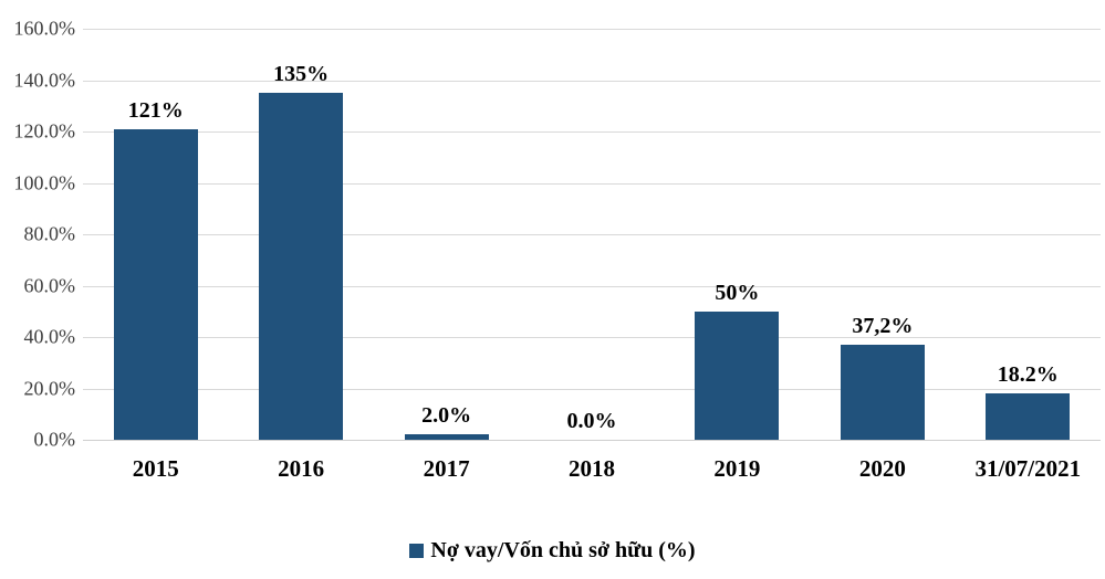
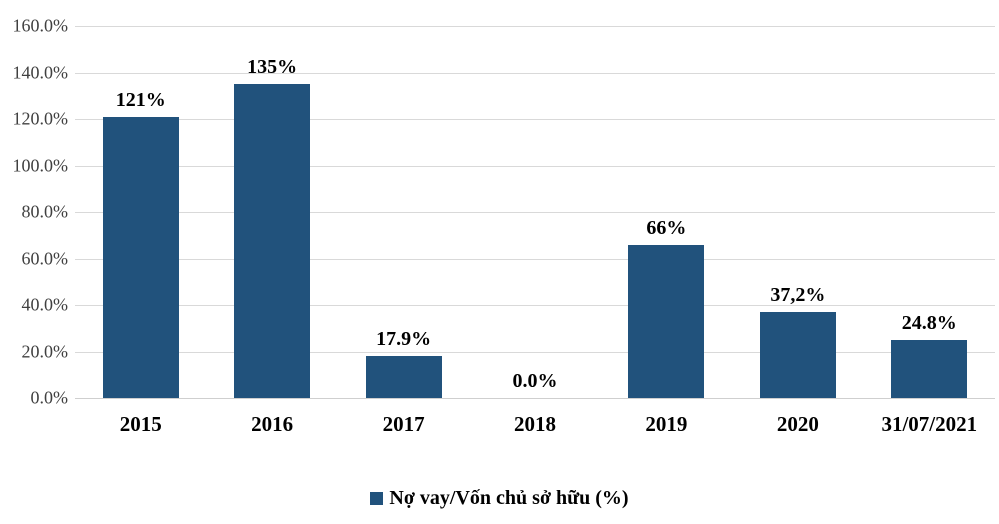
2017: 2.0% -> 17.9%
2019: 50% -> 66%
31/07/2021: 18.2% -> 24.8%
